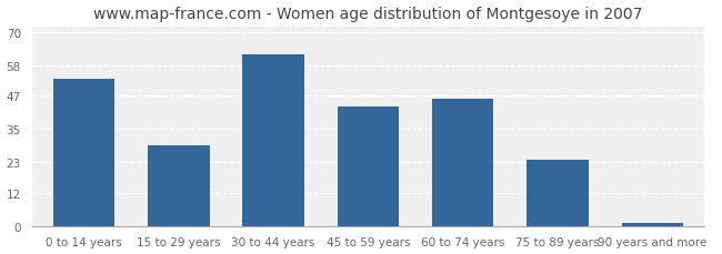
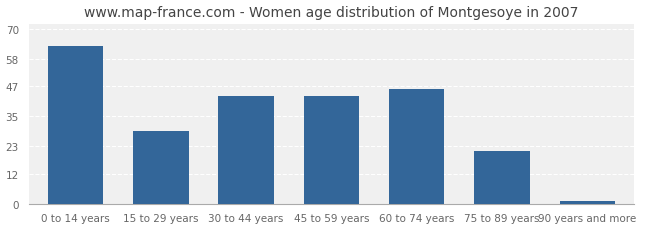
0 to 14 years: 53 -> 63
30 to 44 years: 62 -> 43
75 to 89 years: 24 -> 21
